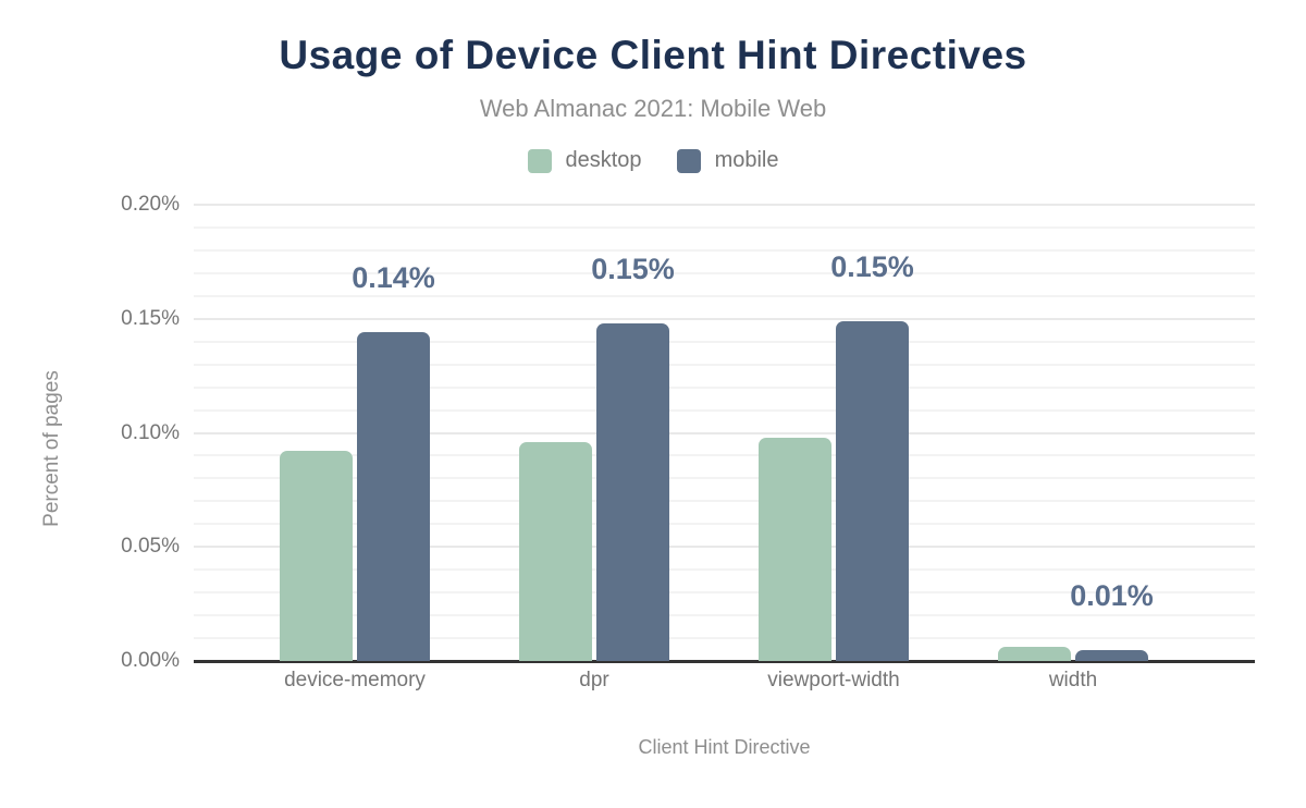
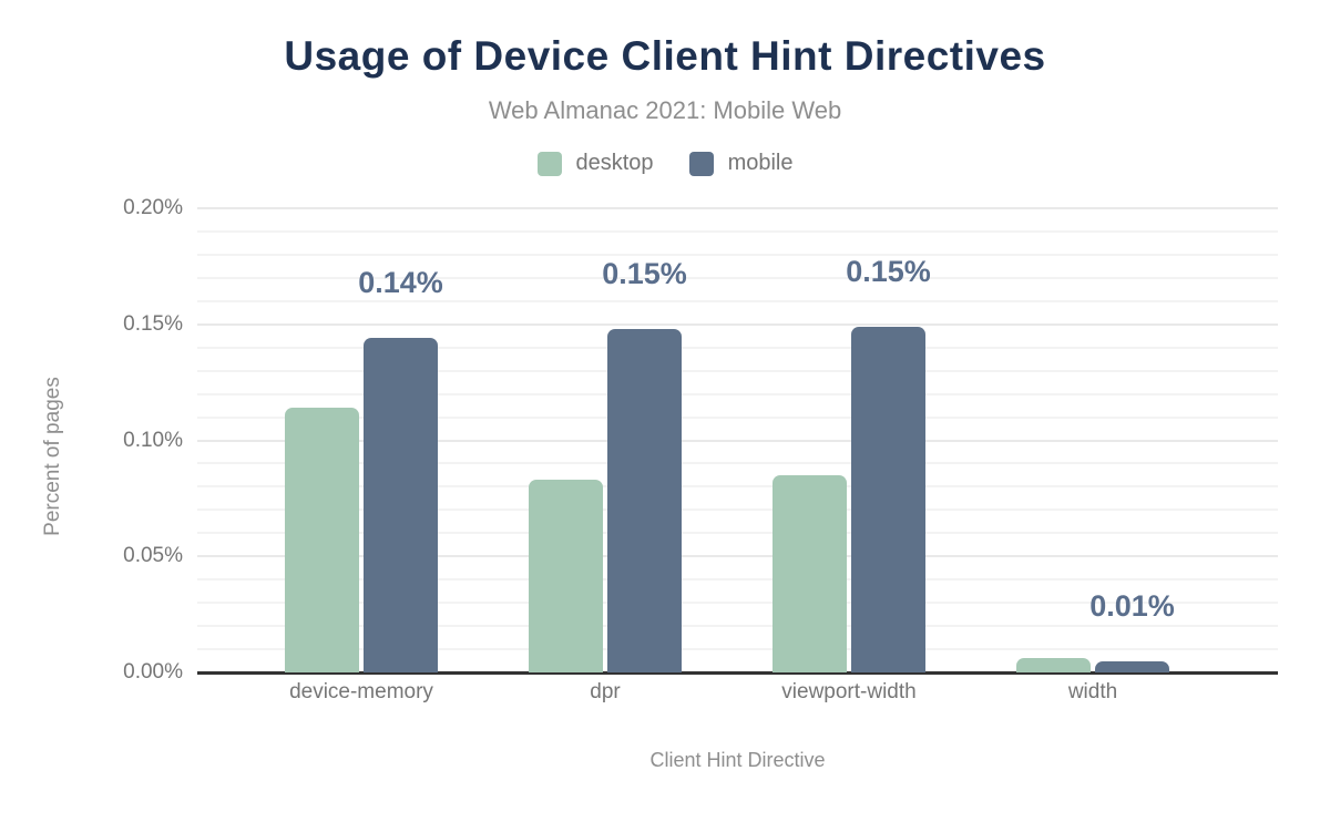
desktop/device-memory: 0.092% -> 0.114%
desktop/dpr: 0.096% -> 0.083%
desktop/viewport-width: 0.098% -> 0.085%
